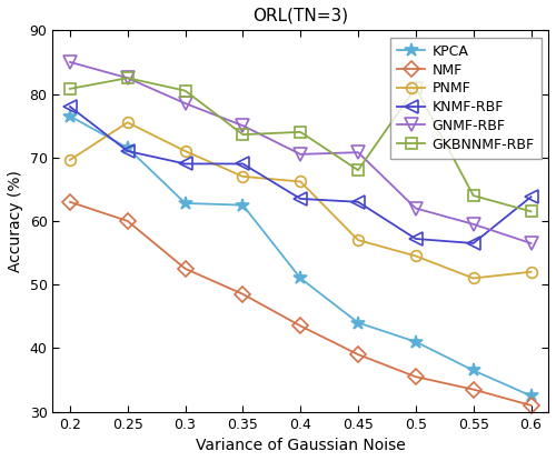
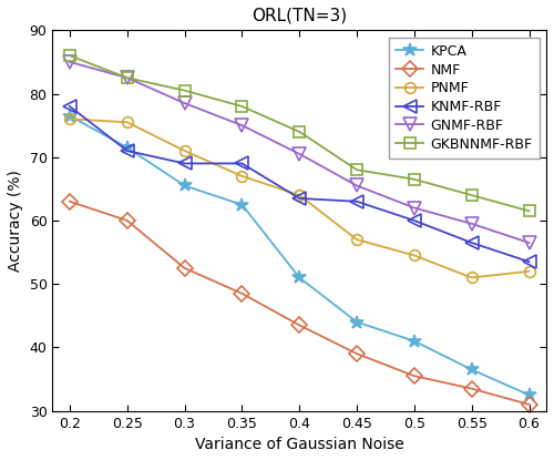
PNMF/0.2: 69.6 -> 76.0
GKBNNMF-RBF/0.2: 80.8 -> 86.0
KPCA/0.3: 62.8 -> 65.5
GKBNNMF-RBF/0.35: 73.6 -> 78.0
PNMF/0.4: 66.2 -> 64.0
GNMF-RBF/0.45: 70.8 -> 65.5
KNMF-RBF/0.5: 57.2 -> 60.0
GKBNNMF-RBF/0.5: 81.0 -> 66.5
KNMF-RBF/0.6: 63.8 -> 53.5
